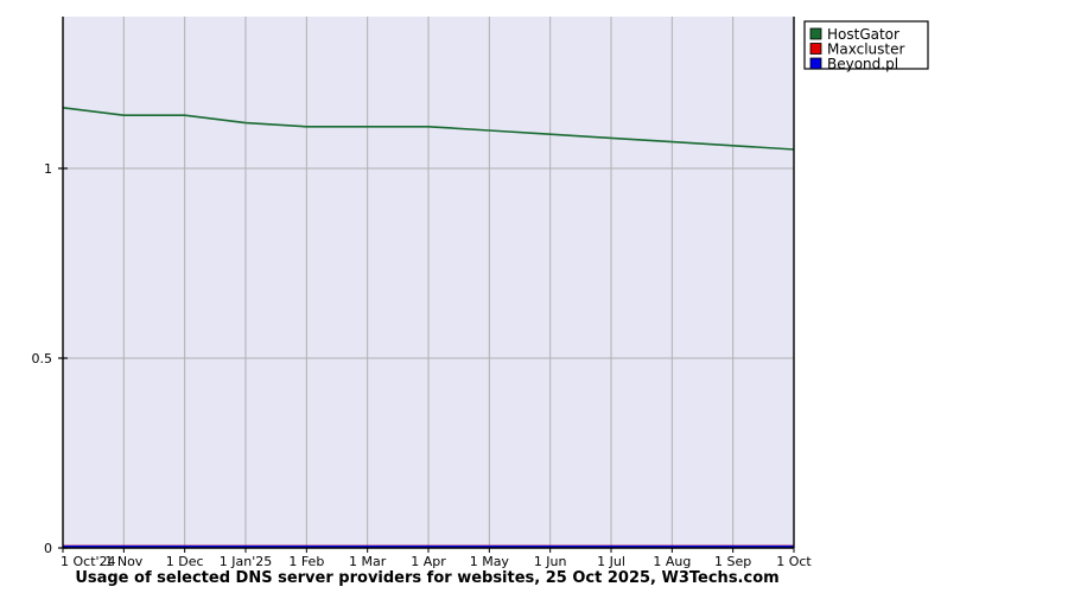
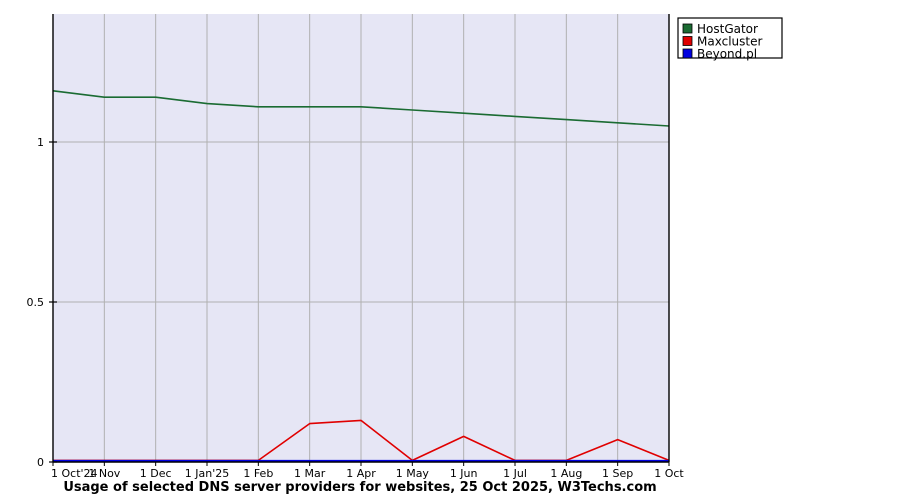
Maxcluster/1 Mar: 0.01 -> 0.12
Maxcluster/1 Apr: 0.01 -> 0.13
Maxcluster/1 Jun: 0.01 -> 0.08
Maxcluster/1 Sep: 0.01 -> 0.07
